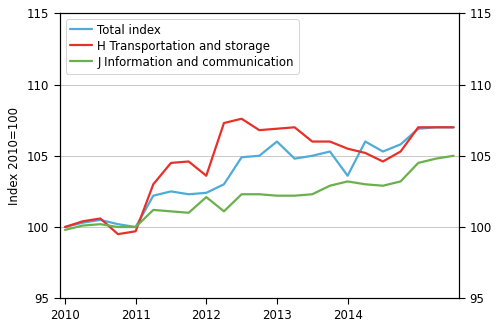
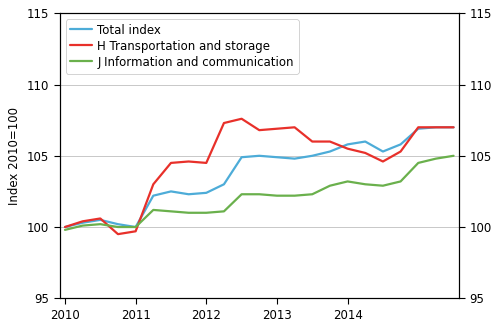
H Transportation and storage/2012: 103.6 -> 104.5
J Information and communication/2012: 102.1 -> 101.0
Total index/2013: 106.0 -> 104.9
Total index/2014: 103.6 -> 105.8
